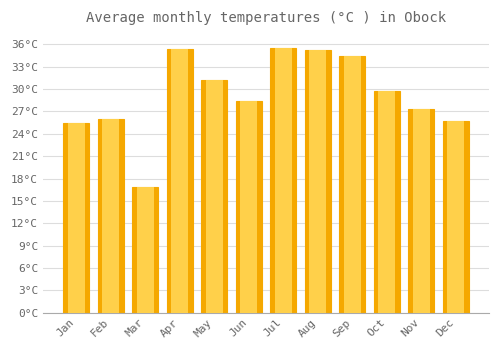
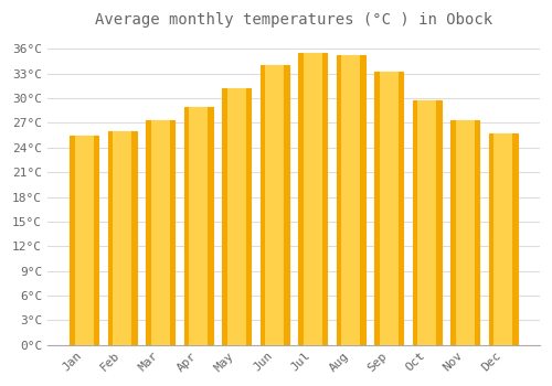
Mar: 16.8°C -> 27.3°C
Apr: 35.4°C -> 29.0°C
Jun: 28.4°C -> 34.0°C
Sep: 34.4°C -> 33.2°C
